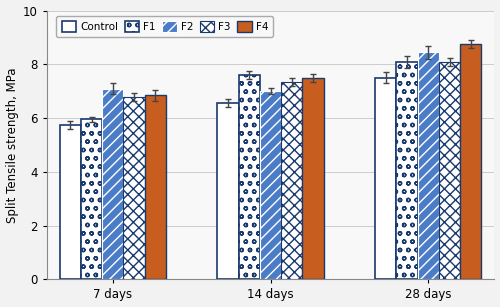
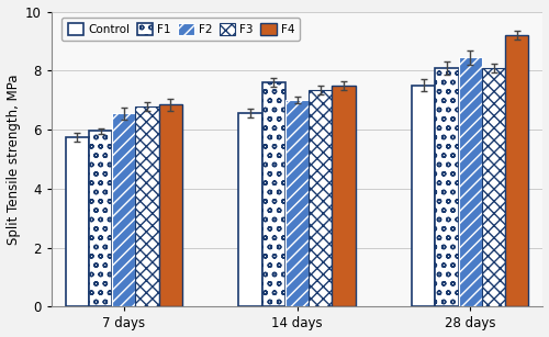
F2/7 days: 7.10 -> 6.55
F4/28 days: 8.75 -> 9.20
